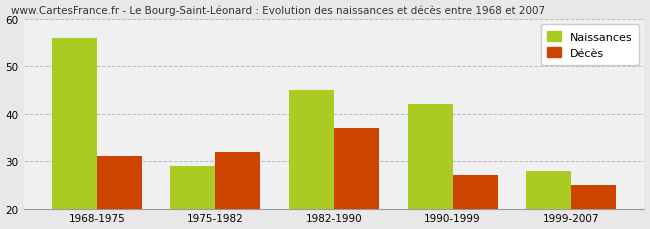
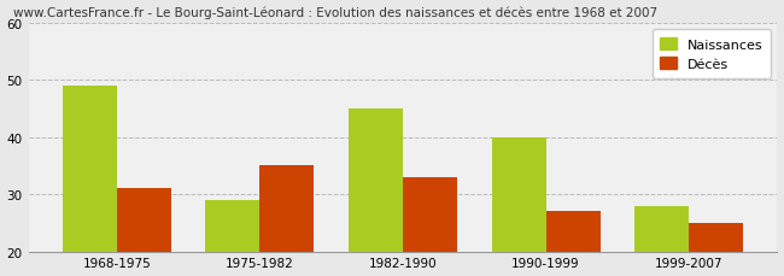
Naissances/1968-1975: 56 -> 49
Décès/1975-1982: 32 -> 35
Décès/1982-1990: 37 -> 33
Naissances/1990-1999: 42 -> 40
